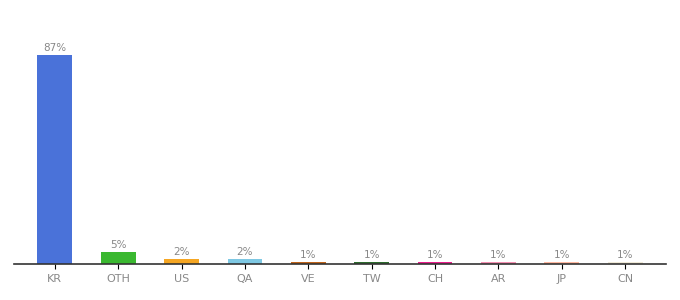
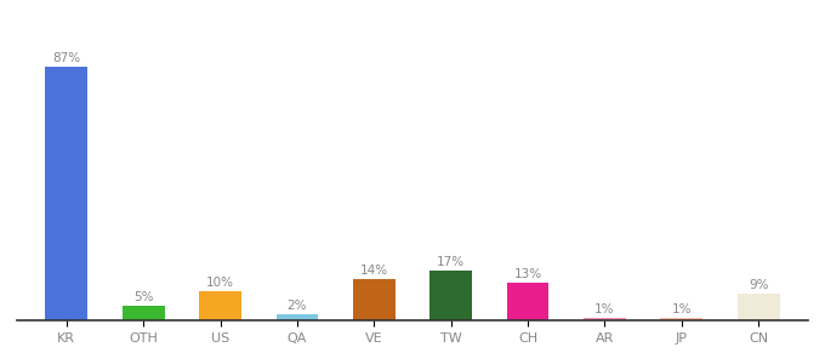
US: 2% -> 10%
VE: 1% -> 14%
TW: 1% -> 17%
CH: 1% -> 13%
CN: 1% -> 9%
